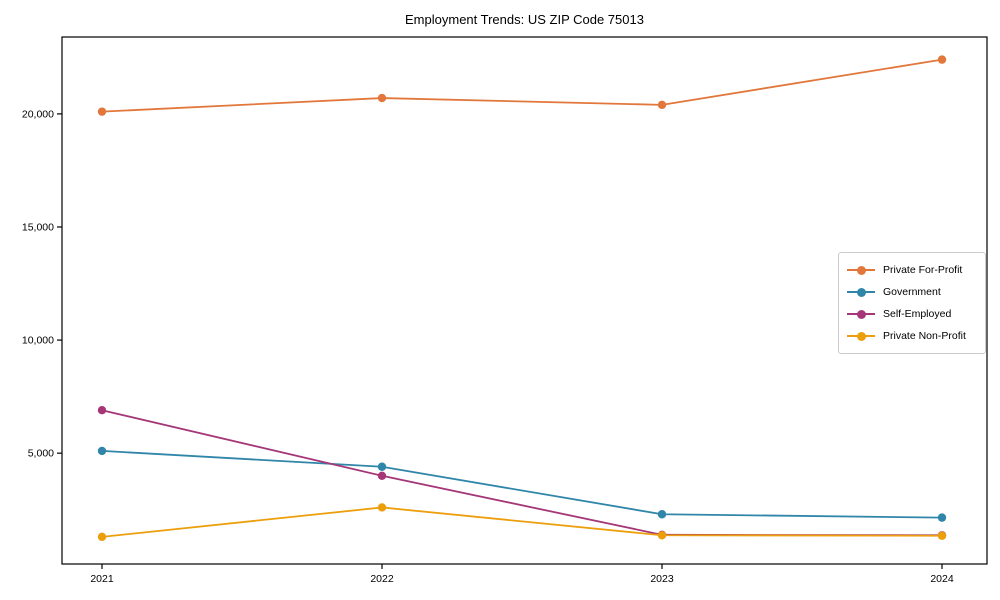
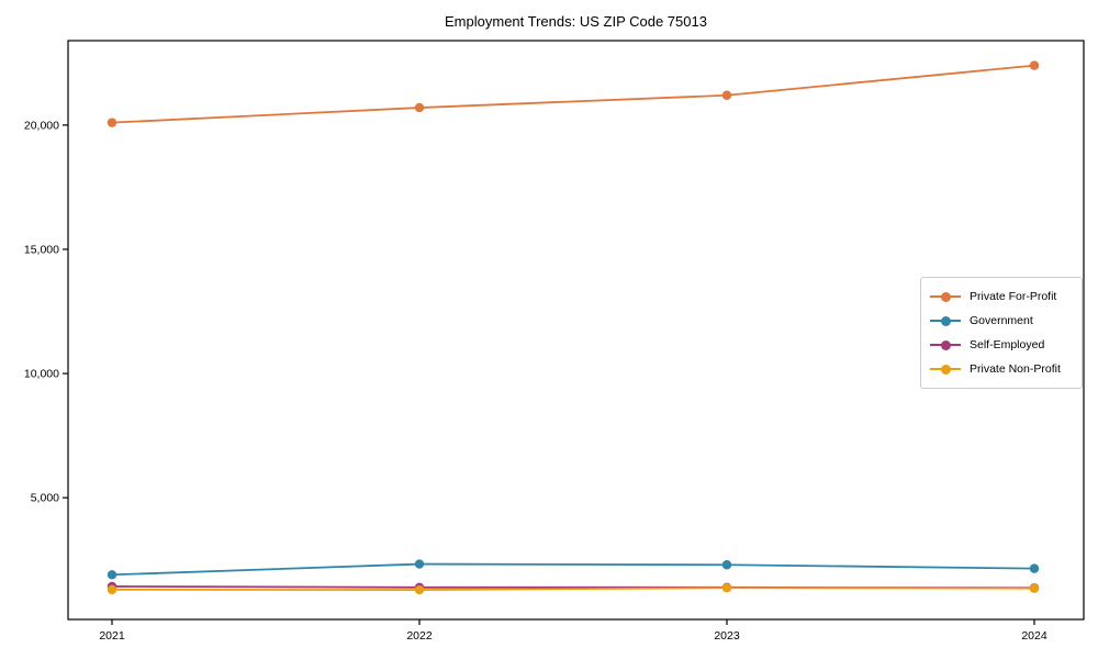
Government/2021: 5100 -> 1900
Self-Employed/2021: 6900 -> 1400
Government/2022: 4400 -> 2300
Self-Employed/2022: 4000 -> 1400
Private Non-Profit/2022: 2600 -> 1300
Private For-Profit/2023: 20400 -> 21200
